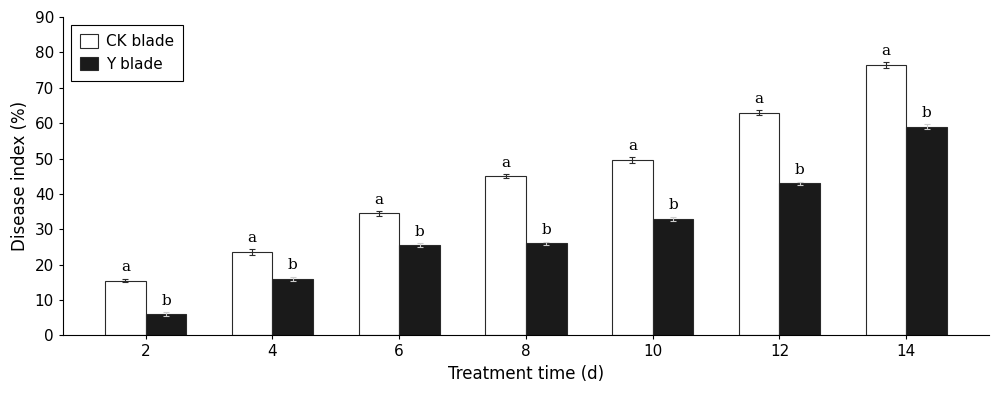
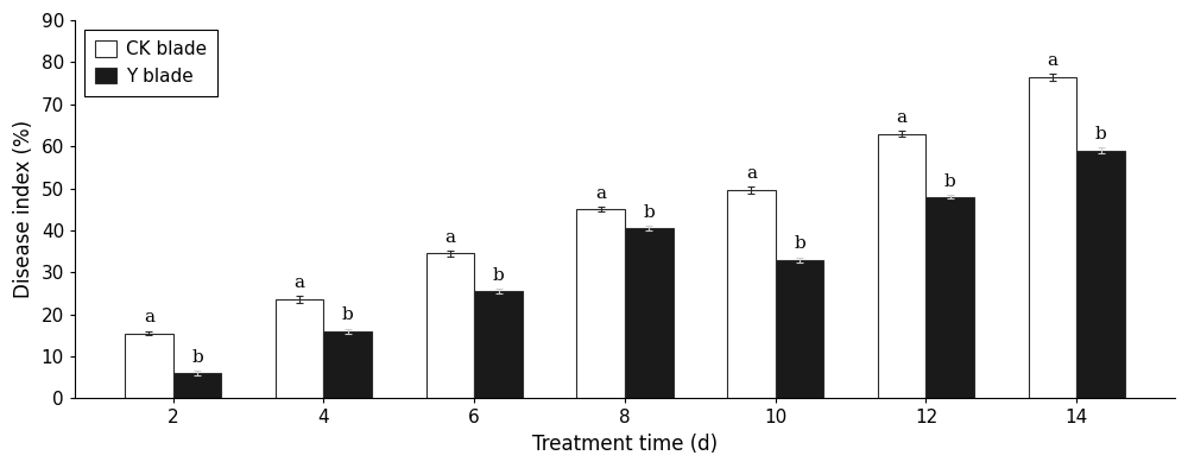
Y blade/8: 26.0 -> 40.5
Y blade/12: 43.0 -> 48.0
